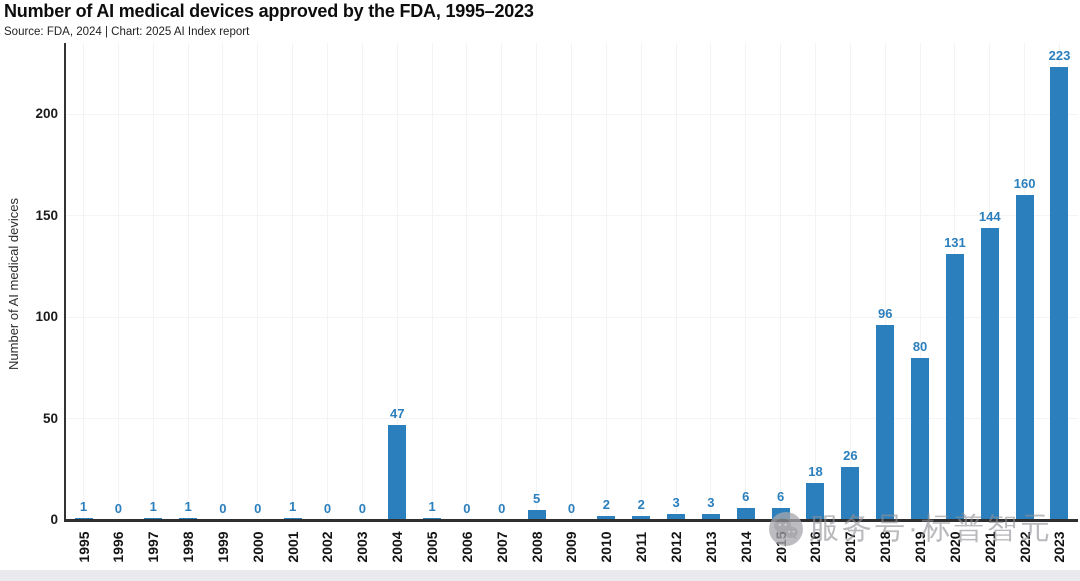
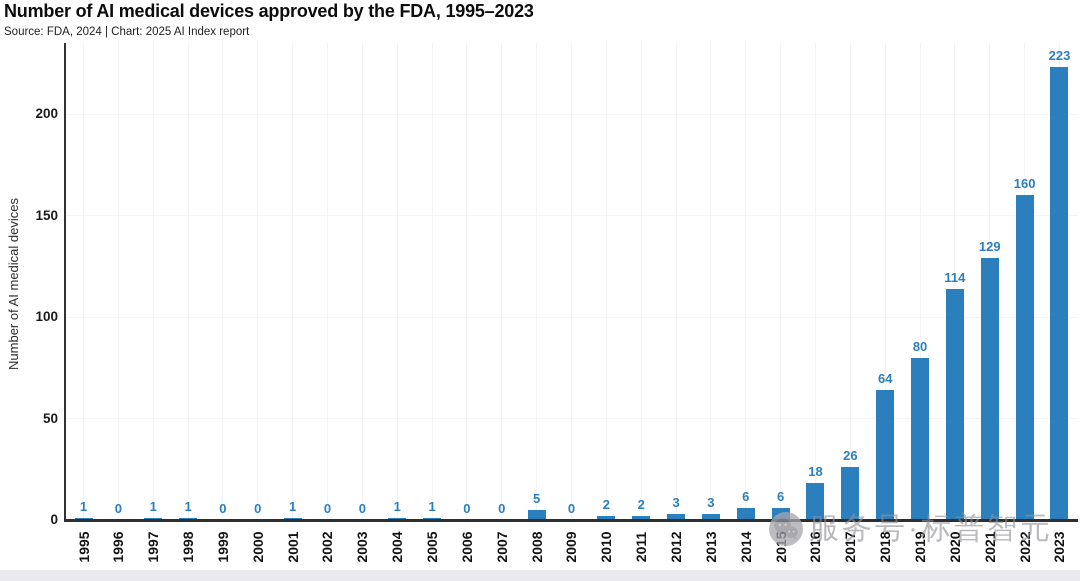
2004: 47 -> 1
2018: 96 -> 64
2020: 131 -> 114
2021: 144 -> 129
